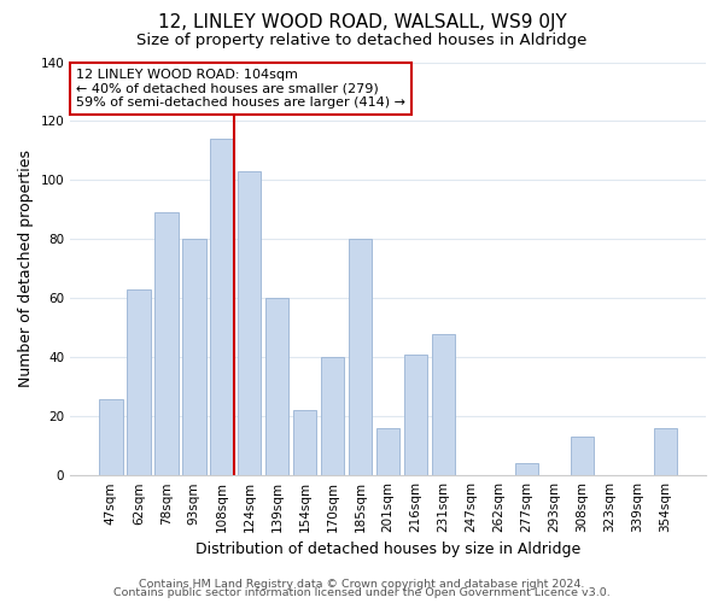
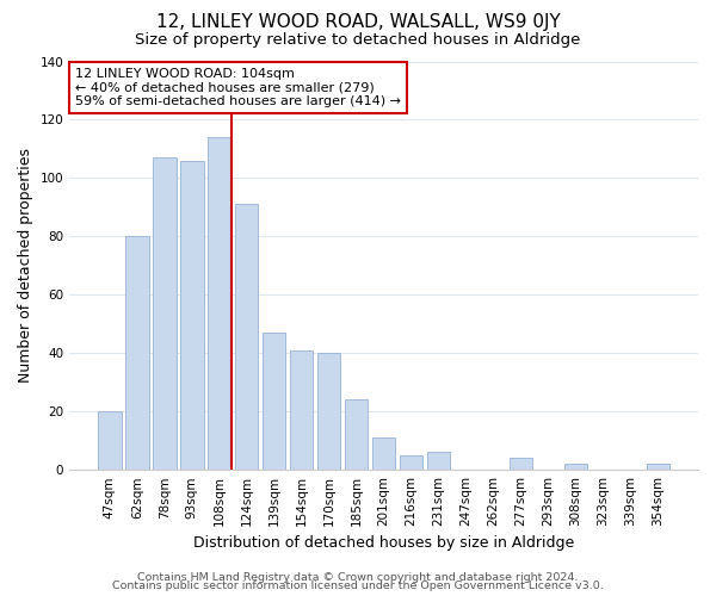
47sqm: 26 -> 20
62sqm: 63 -> 80
78sqm: 89 -> 107
93sqm: 80 -> 106
124sqm: 103 -> 91
139sqm: 60 -> 47
154sqm: 22 -> 41
185sqm: 80 -> 24
201sqm: 16 -> 11
216sqm: 41 -> 5
231sqm: 48 -> 6
308sqm: 13 -> 2
354sqm: 16 -> 2
